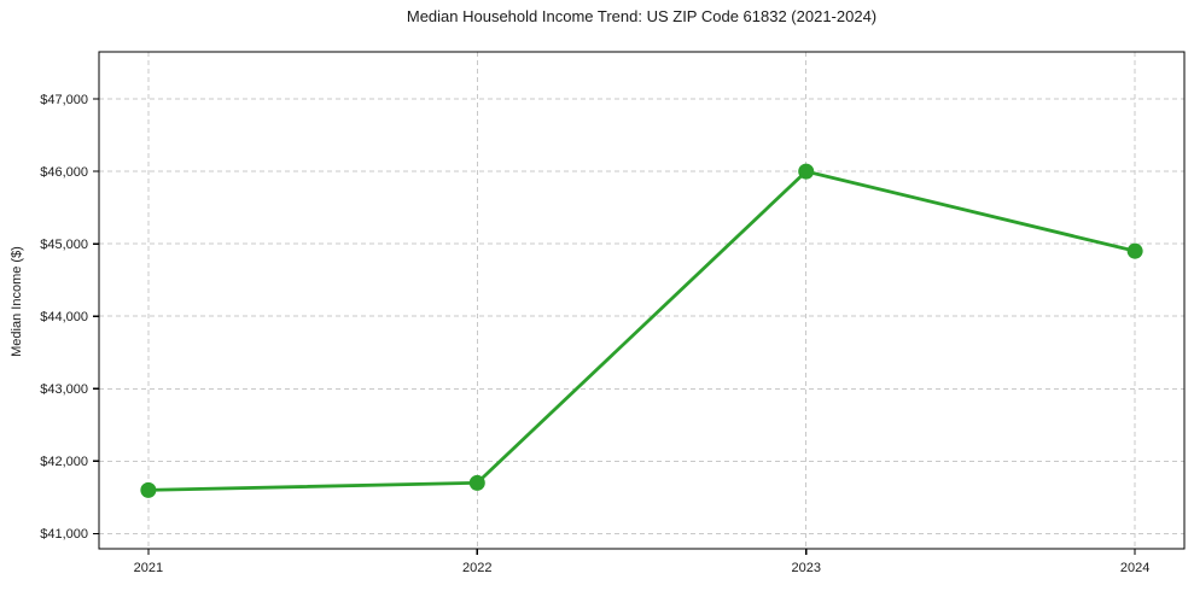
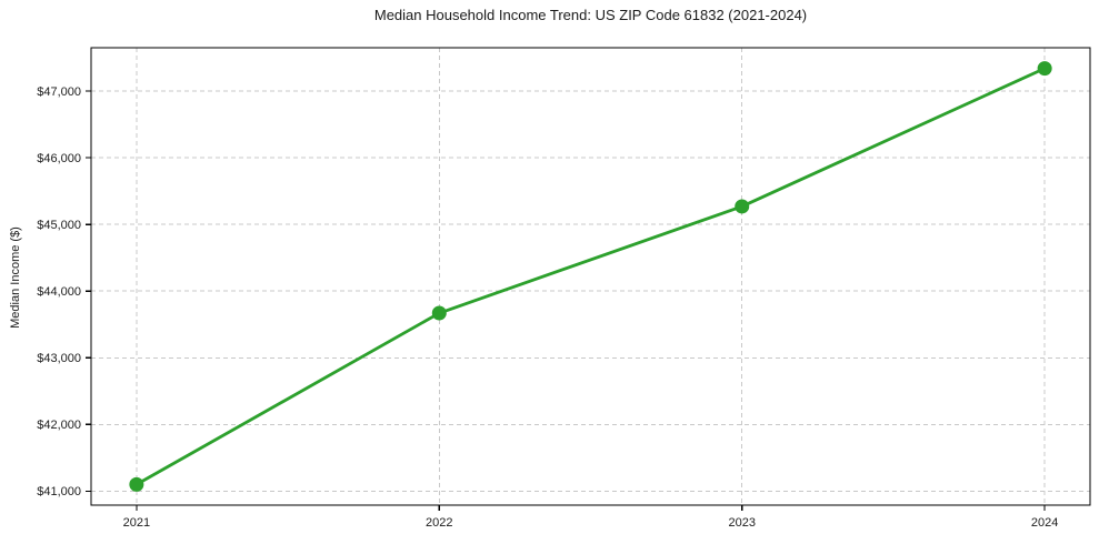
2021: $41600 -> $41100
2022: $41700 -> $43700
2023: $46000 -> $45300
2024: $44900 -> $47300
